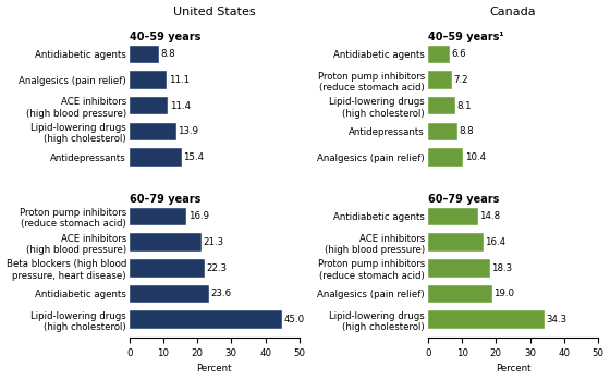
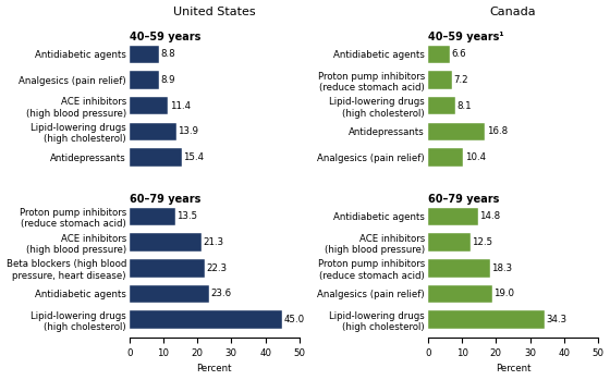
United States/Analgesics (pain relief): 11.1 -> 8.9
United States/Proton pump inhibitors (reduce stomach acid): 16.9 -> 13.5
Canada/Antidepressants: 8.8 -> 16.8
Canada/ACE inhibitors (high blood pressure): 16.4 -> 12.5
